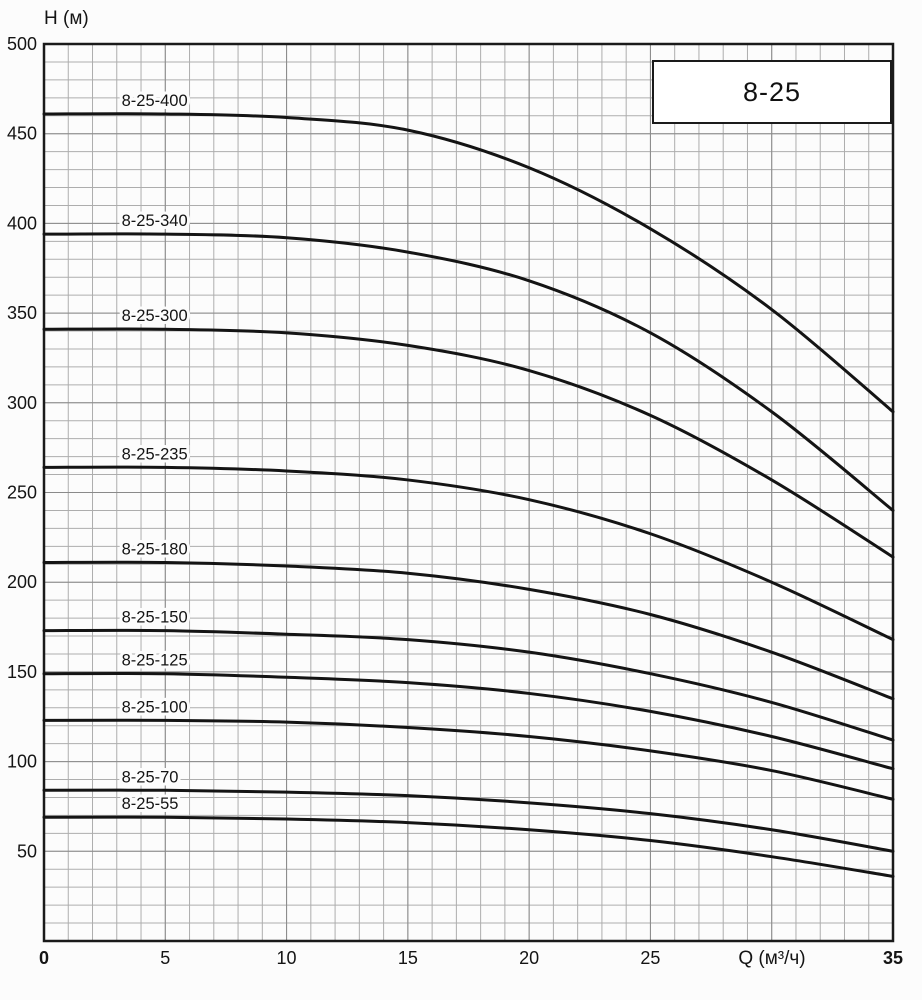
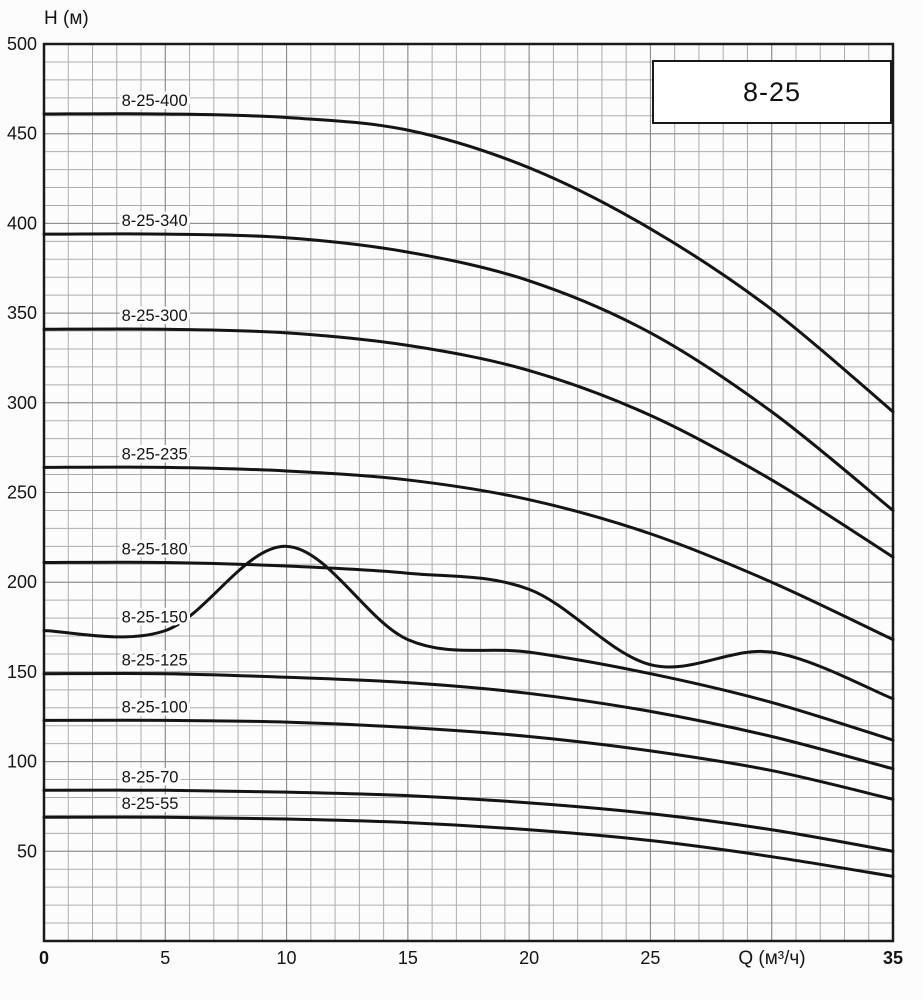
8-25-150/10: 171 -> 220
8-25-180/25: 182 -> 154
